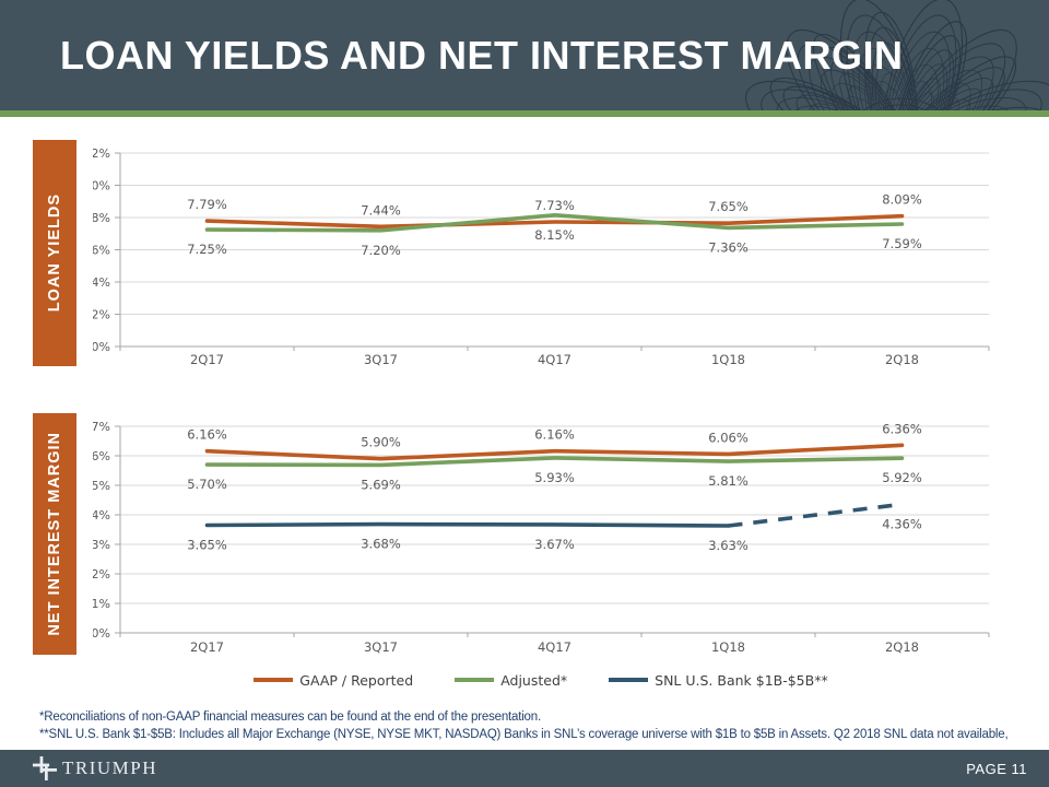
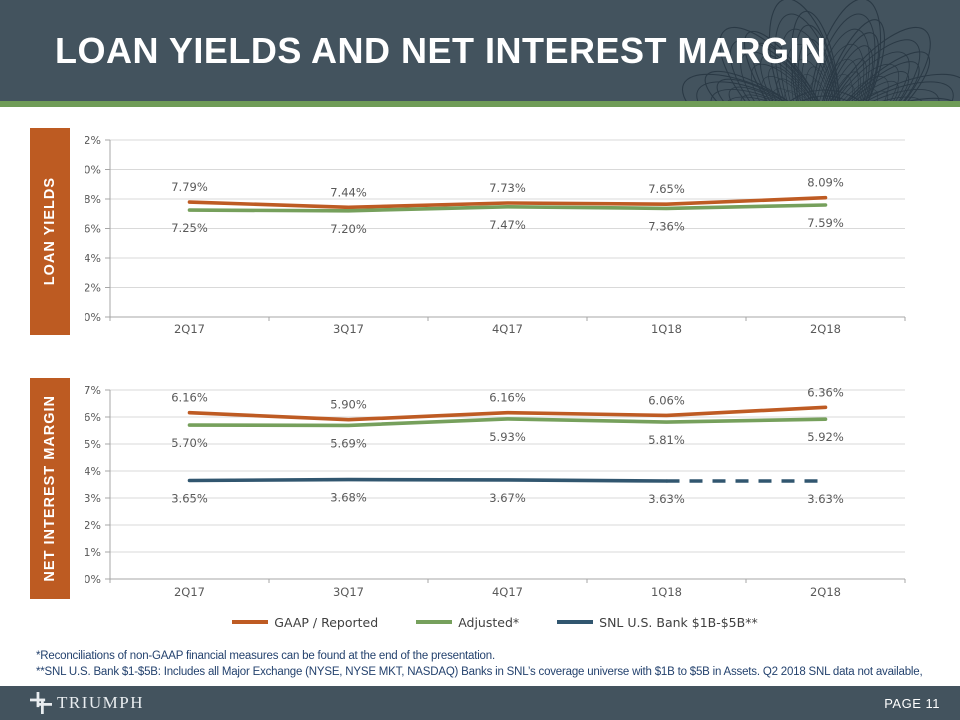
LOAN YIELDS/Adjusted*/4Q17: 8.15% -> 7.47%
NET INTEREST MARGIN/SNL U.S. Bank $1B-$5B**/2Q18: 4.36% -> 3.63%
